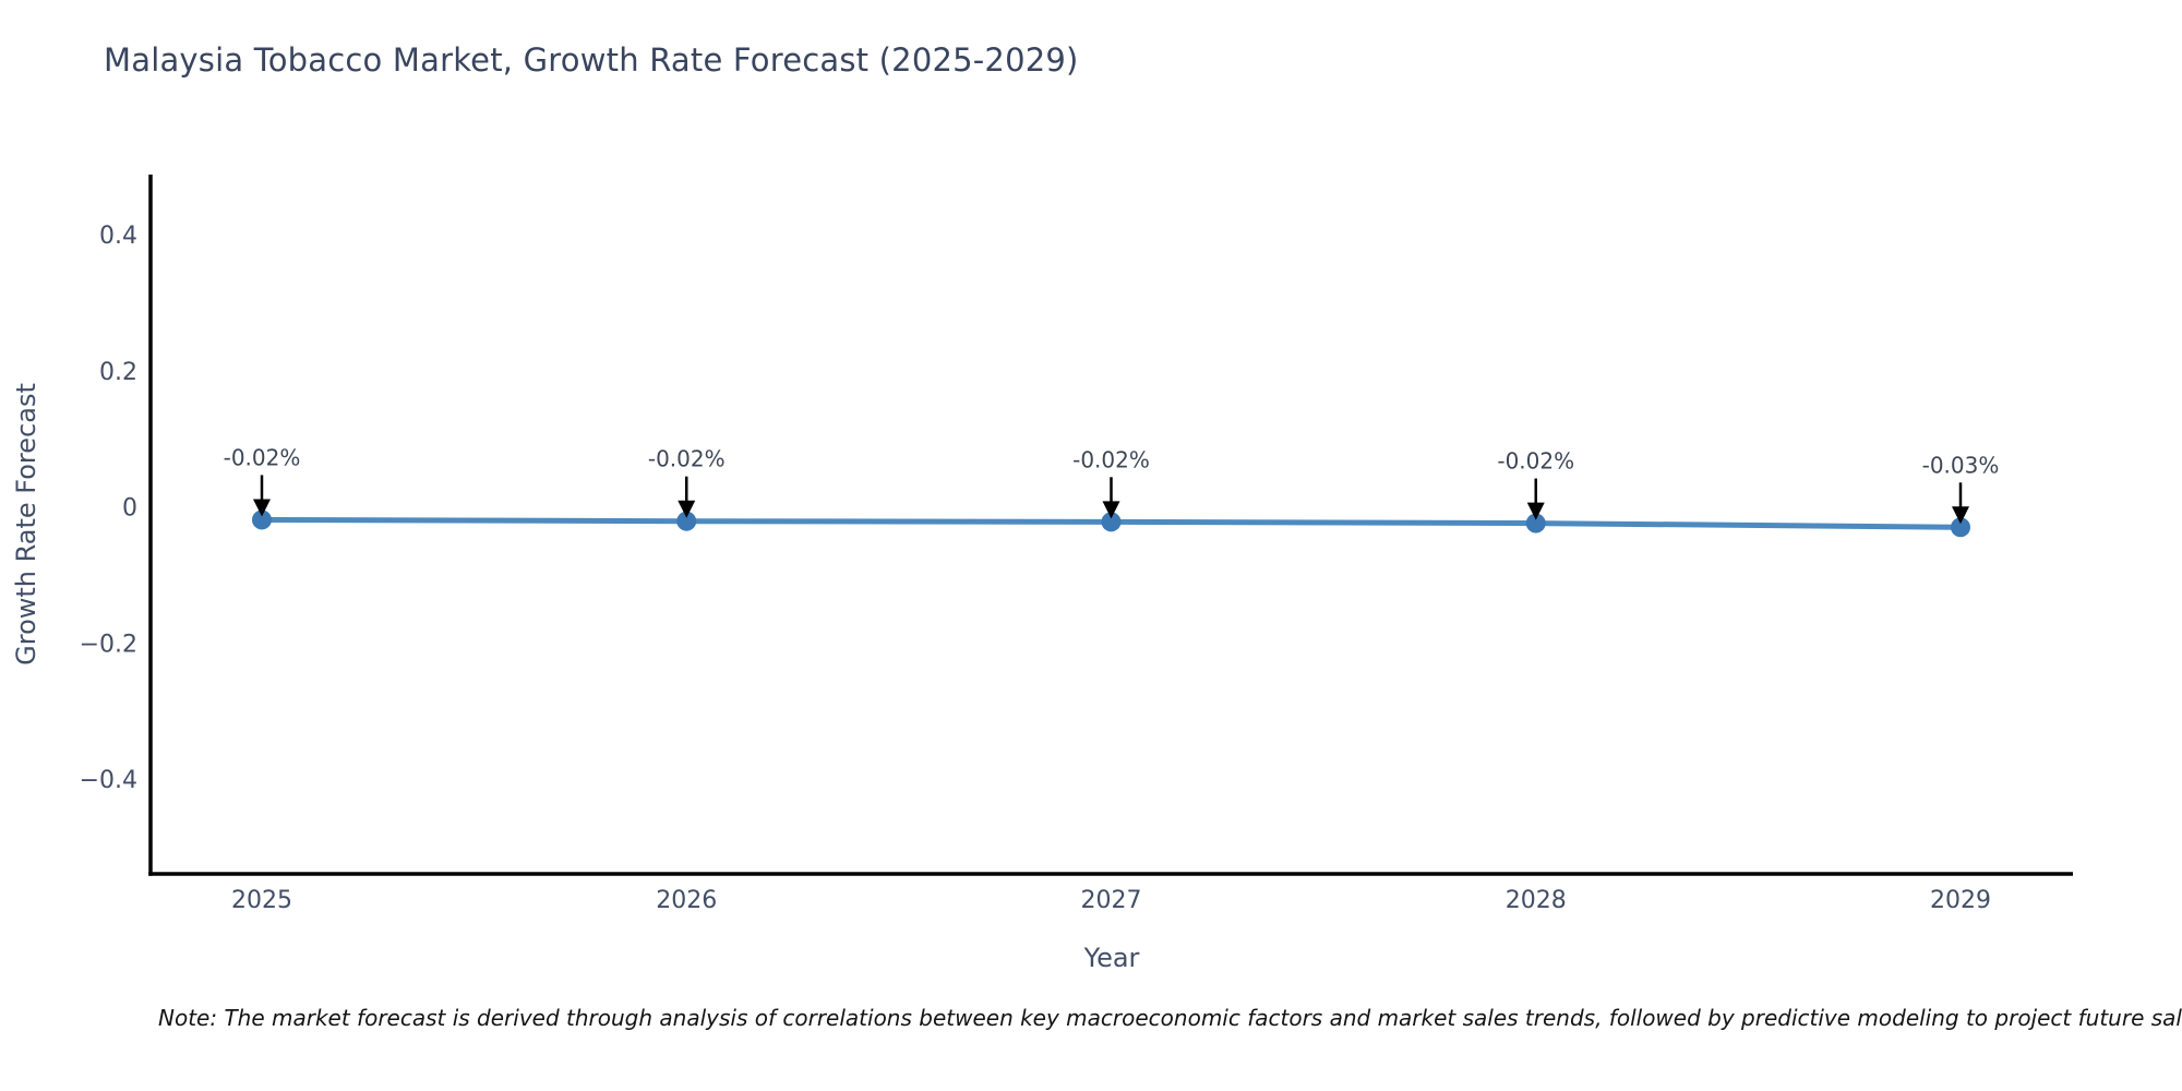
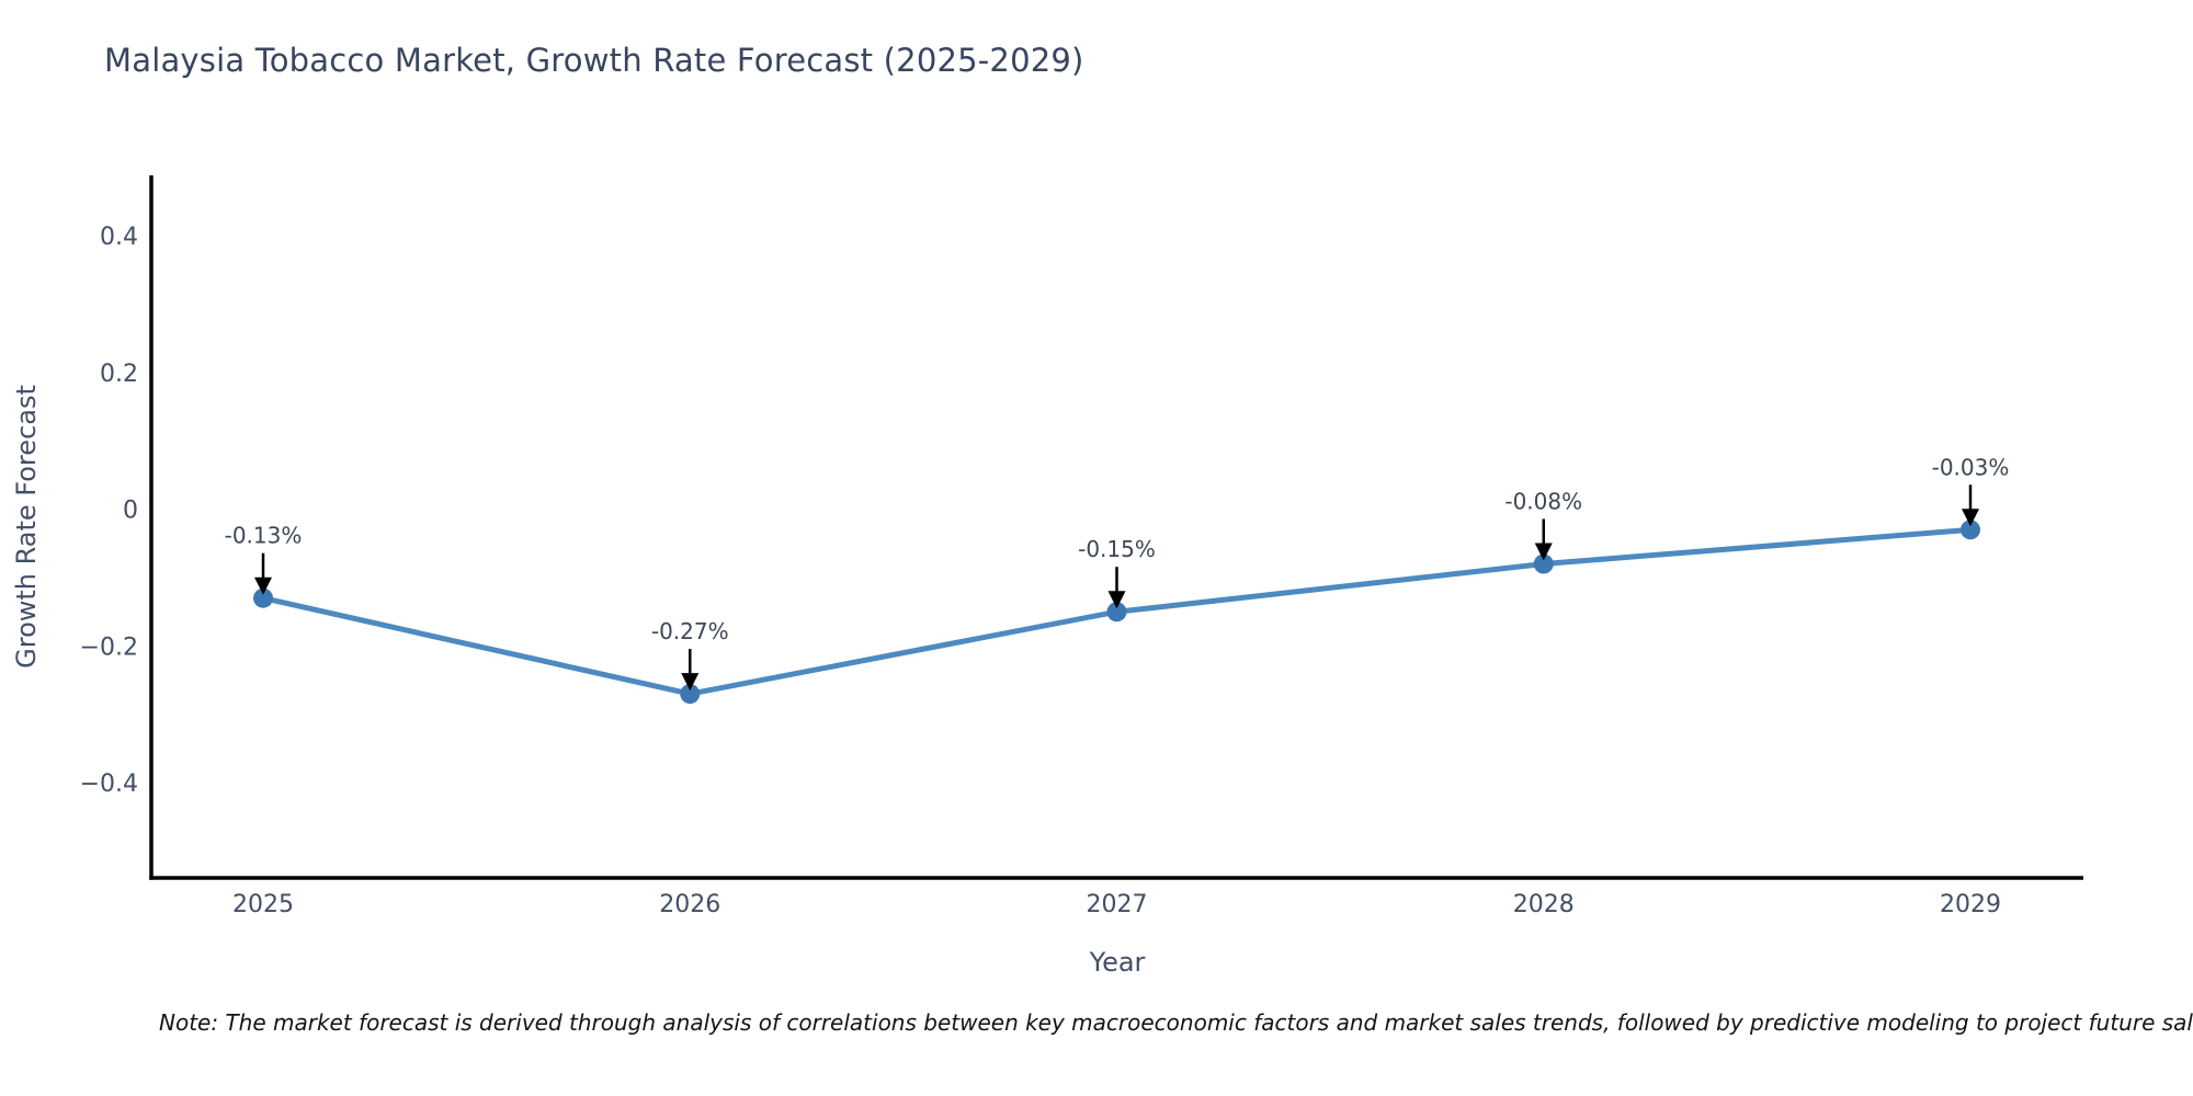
2025: -0.02% -> -0.13%
2026: -0.02% -> -0.27%
2027: -0.02% -> -0.15%
2028: -0.02% -> -0.08%
